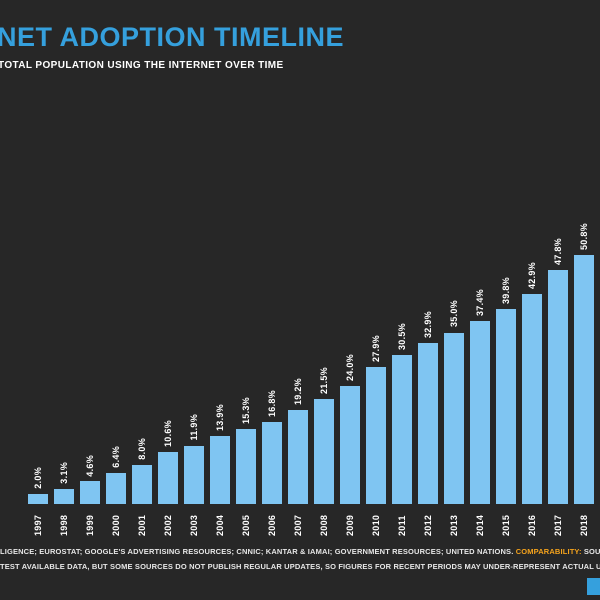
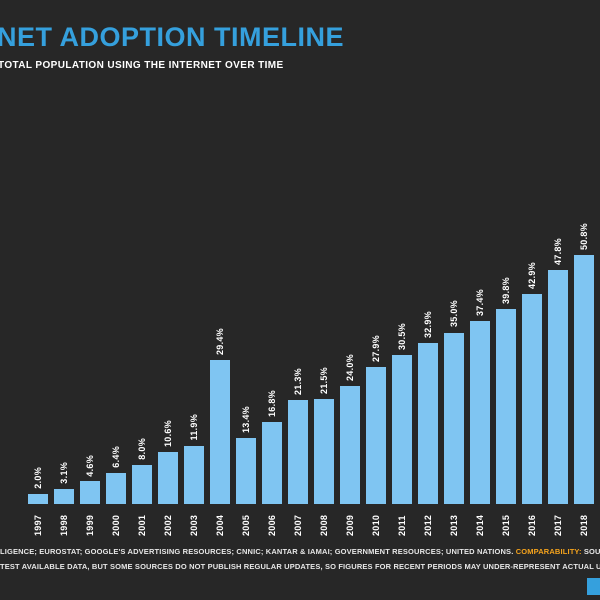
2004: 13.9% -> 29.4%
2005: 15.3% -> 13.4%
2007: 19.2% -> 21.3%
